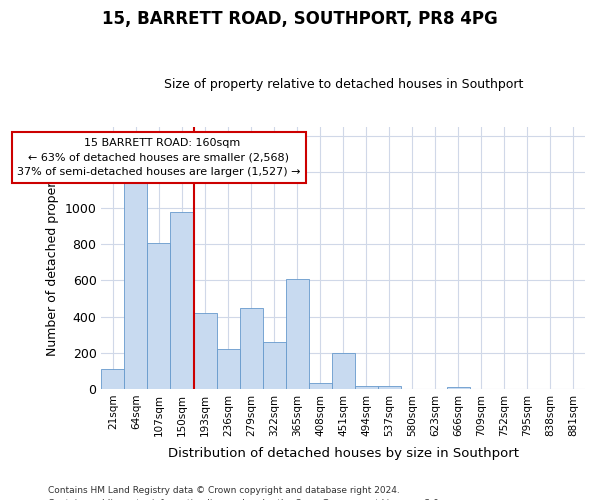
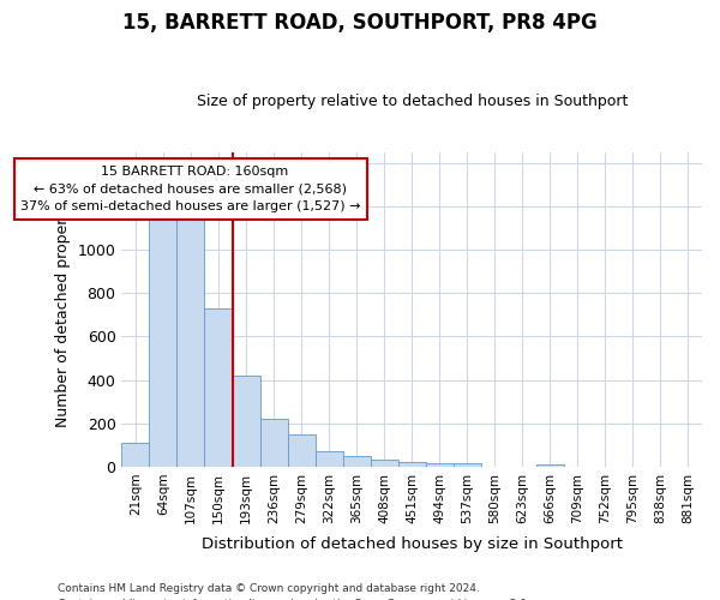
107sqm: 810 -> 1160
150sqm: 980 -> 730
279sqm: 450 -> 150
322sqm: 260 -> 70
365sqm: 610 -> 50
451sqm: 200 -> 20
